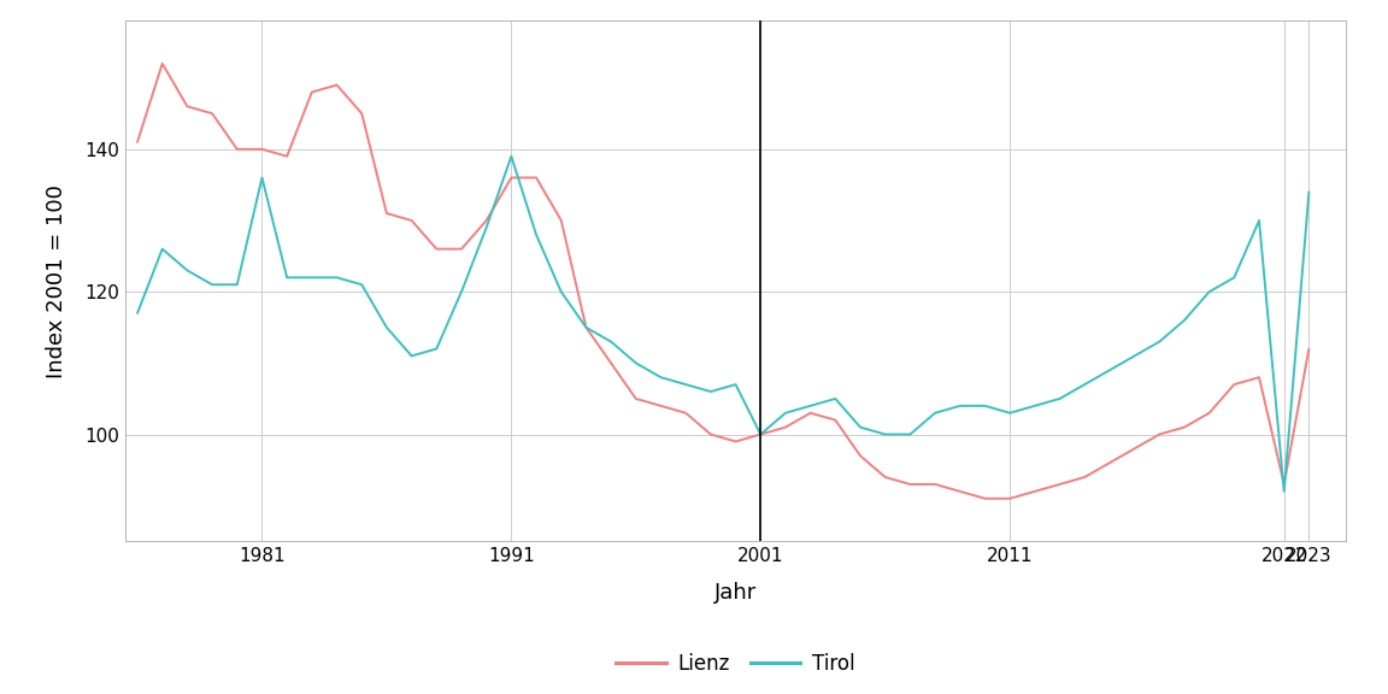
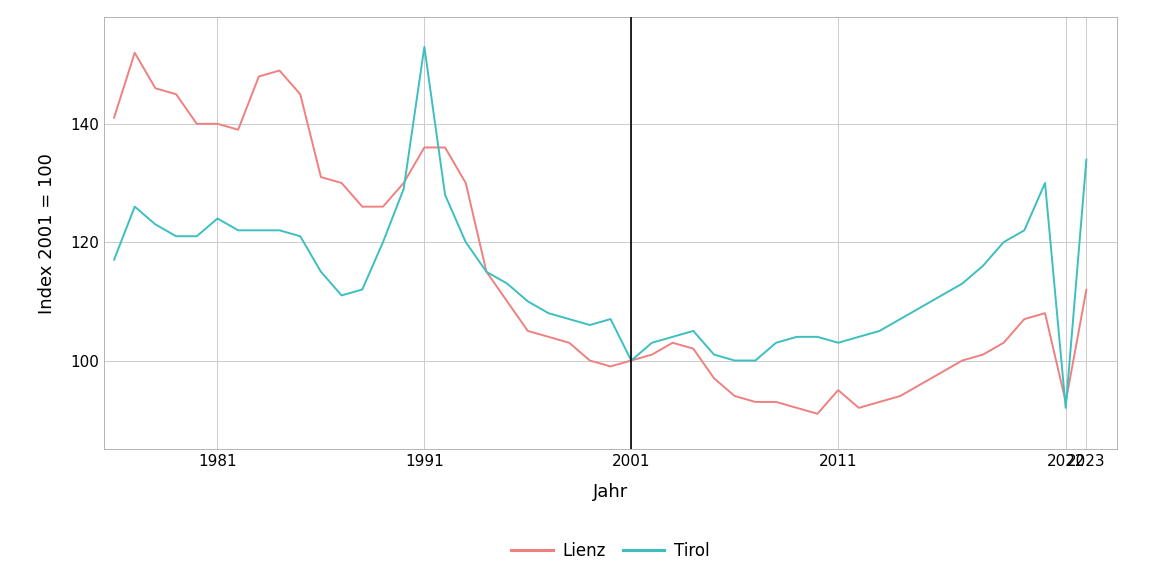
Tirol/1981: 136 -> 124
Tirol/1991: 139 -> 153
Lienz/2011: 91 -> 95
